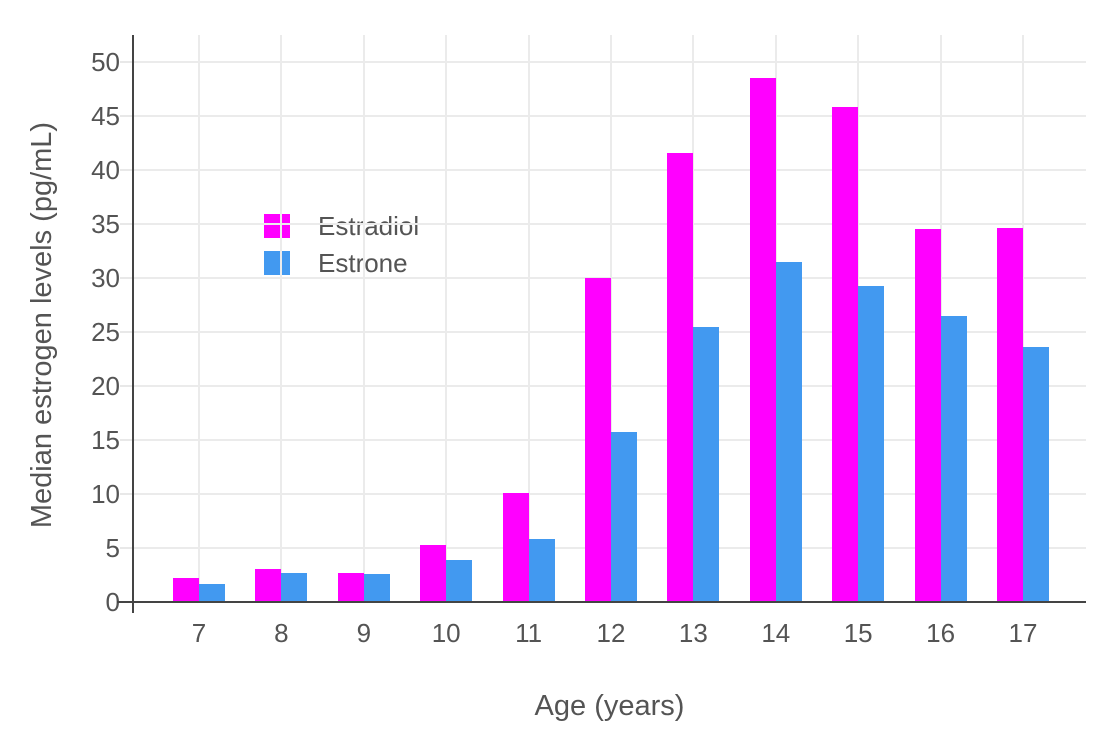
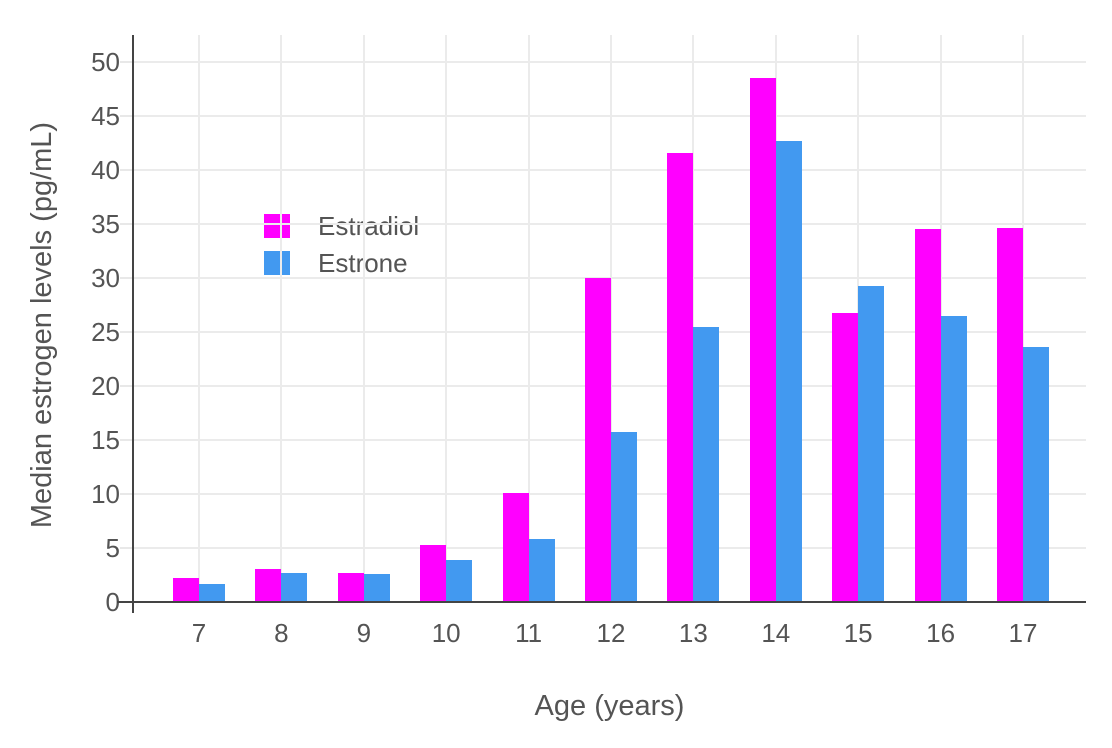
Estrone/14: 31.5 -> 42.7
Estradiol/15: 45.8 -> 26.8
